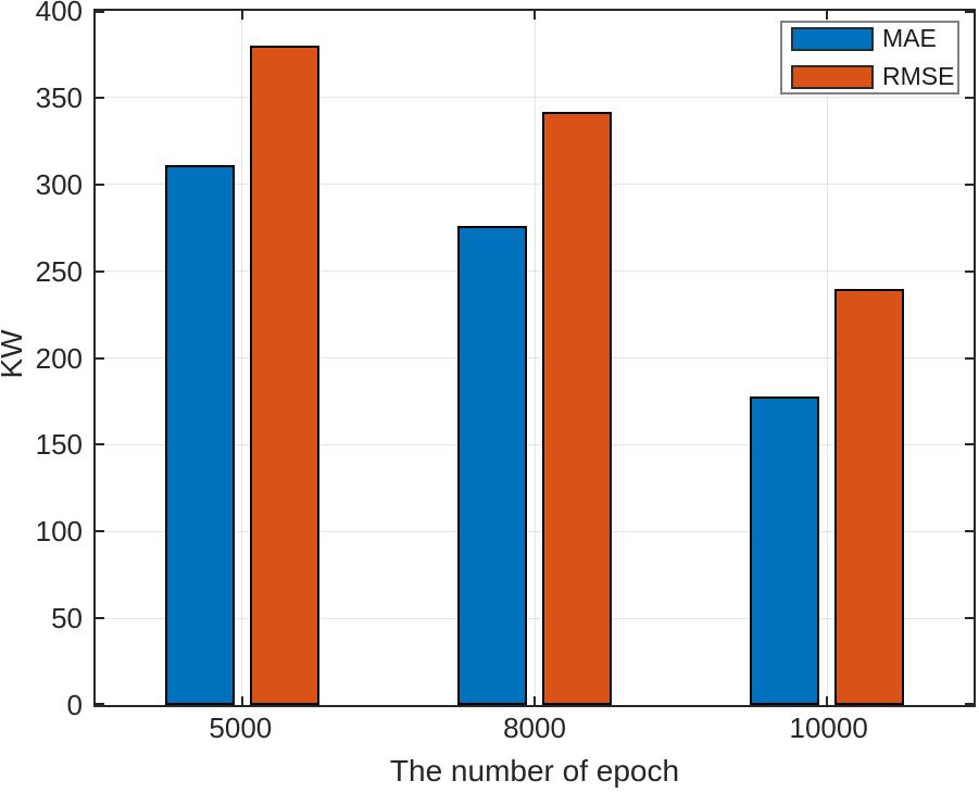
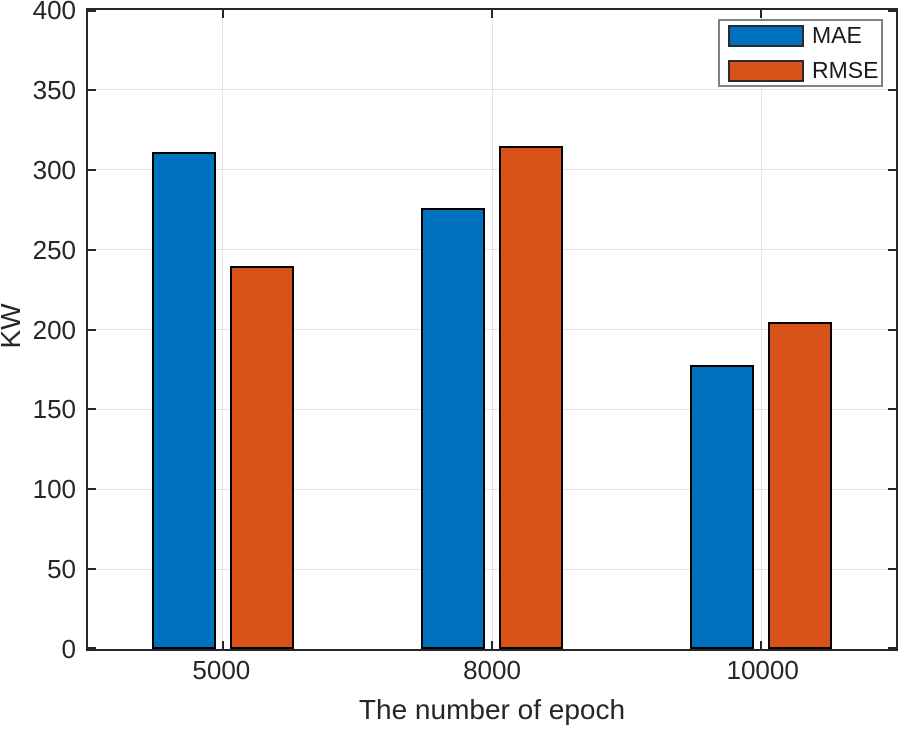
RMSE/5000: 380 -> 240
RMSE/8000: 342 -> 315
RMSE/10000: 240 -> 205
